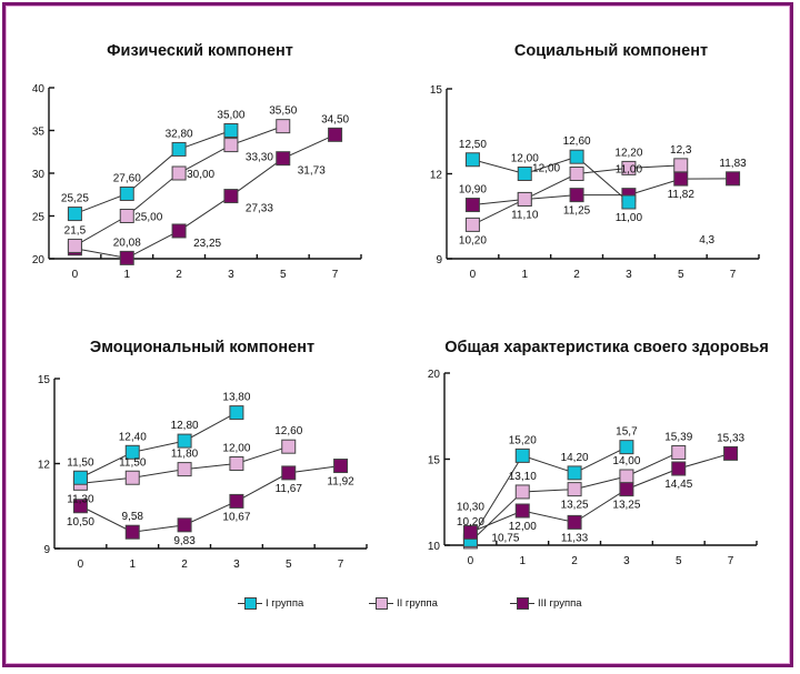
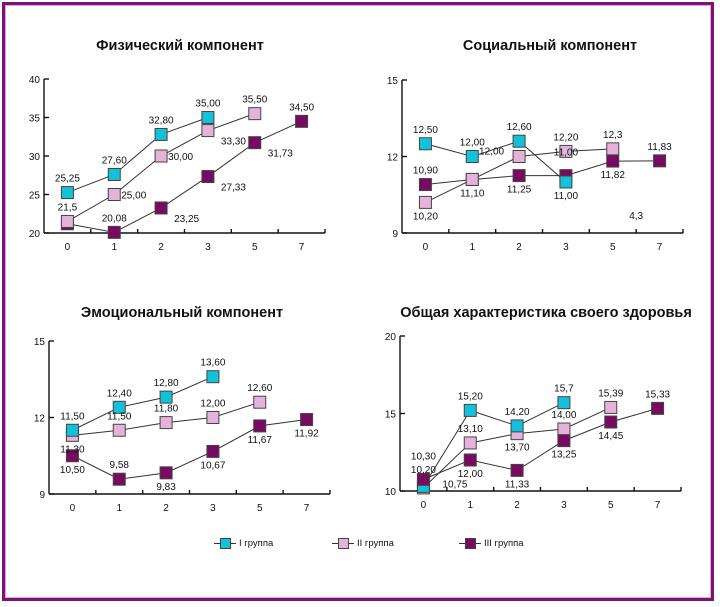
Эмоциональный компонент/I группа/3: 13,80 -> 13,60
Общая характеристика своего здоровья/II группа/2: 13,25 -> 13,70
